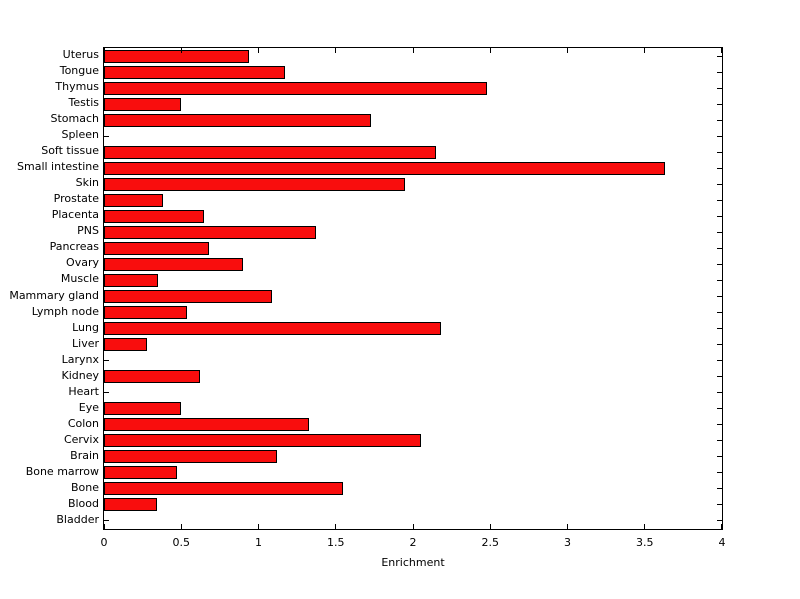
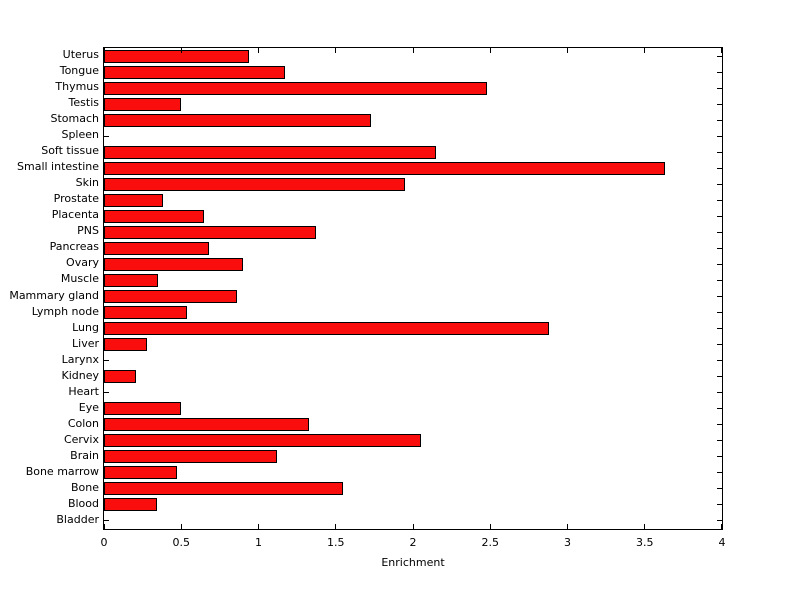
Mammary gland: 1.09 -> 0.86
Lung: 2.18 -> 2.88
Kidney: 0.62 -> 0.21
